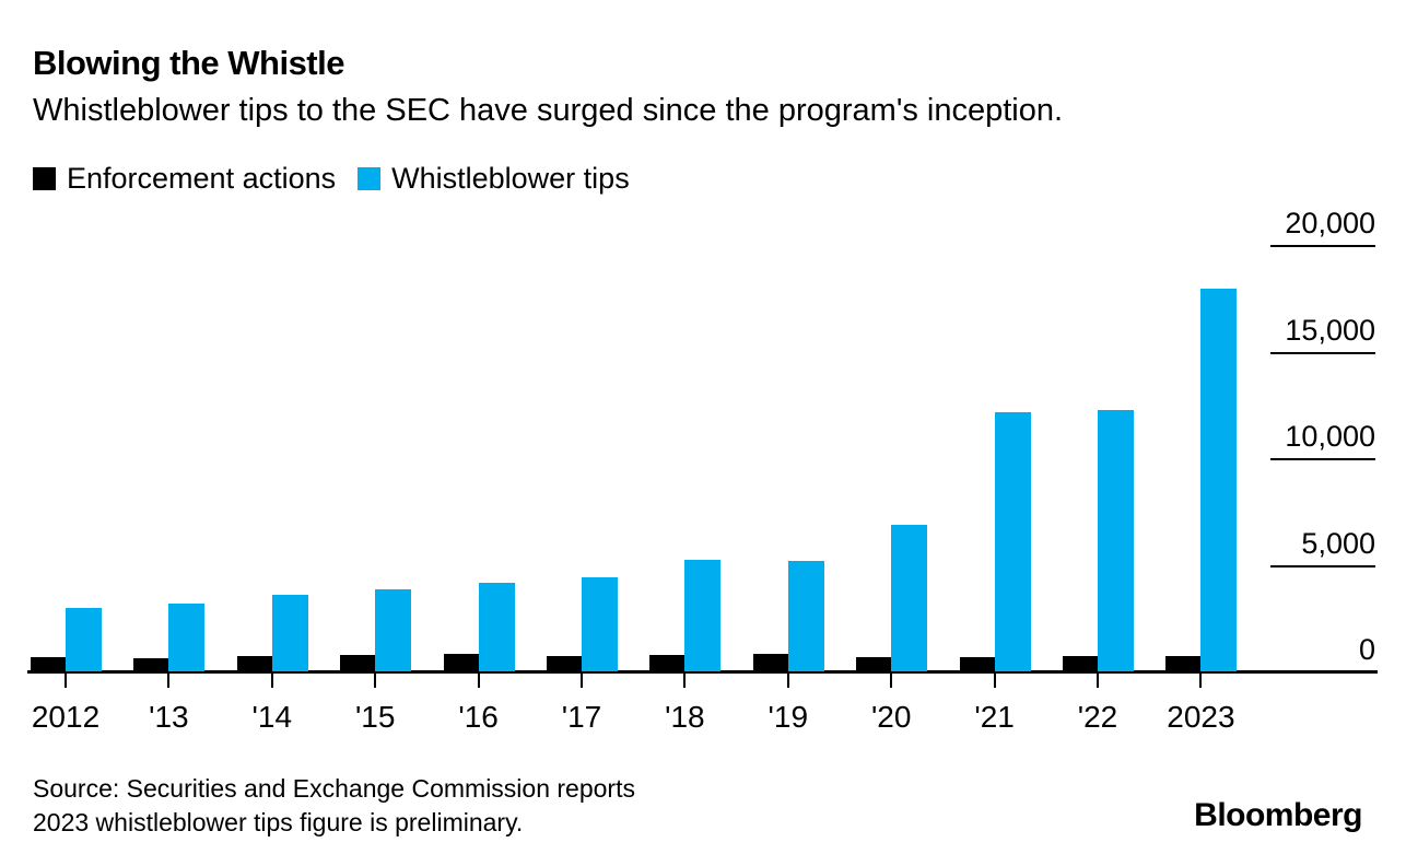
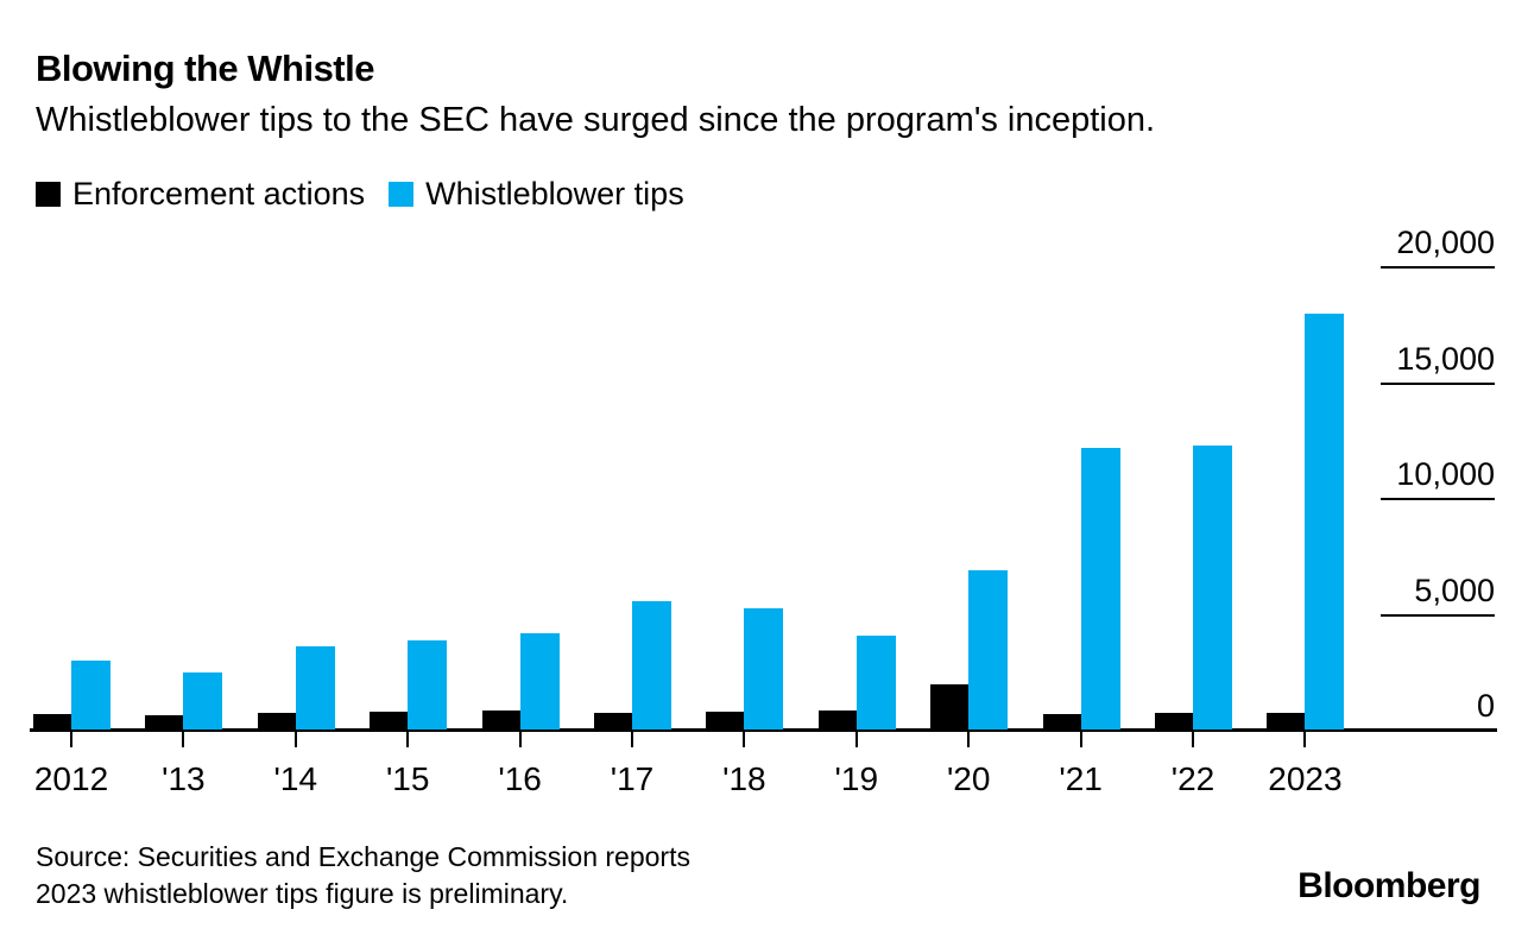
Whistleblower tips/'13: 3200 -> 2500
Whistleblower tips/'17: 4500 -> 5600
Whistleblower tips/'19: 5200 -> 4100
Enforcement actions/'20: 700 -> 2000
